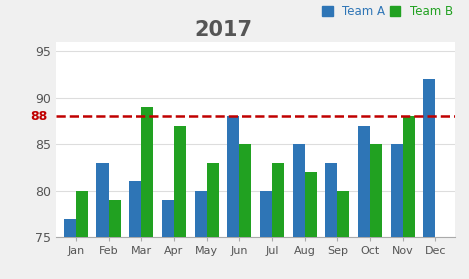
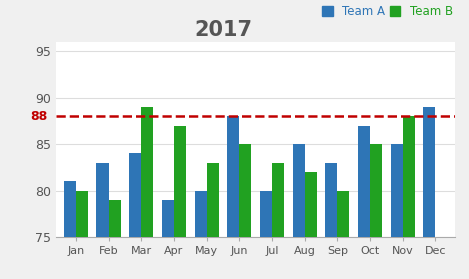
Team A/Jan: 77 -> 81
Team A/Mar: 81 -> 84
Team A/Dec: 92 -> 89
